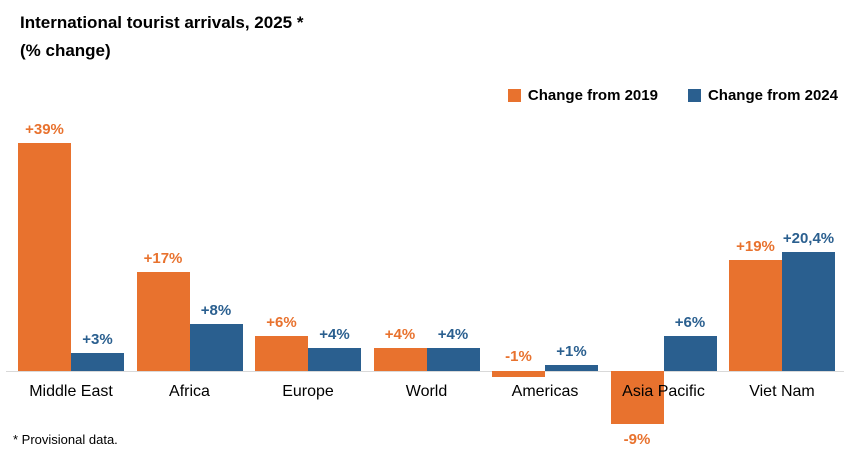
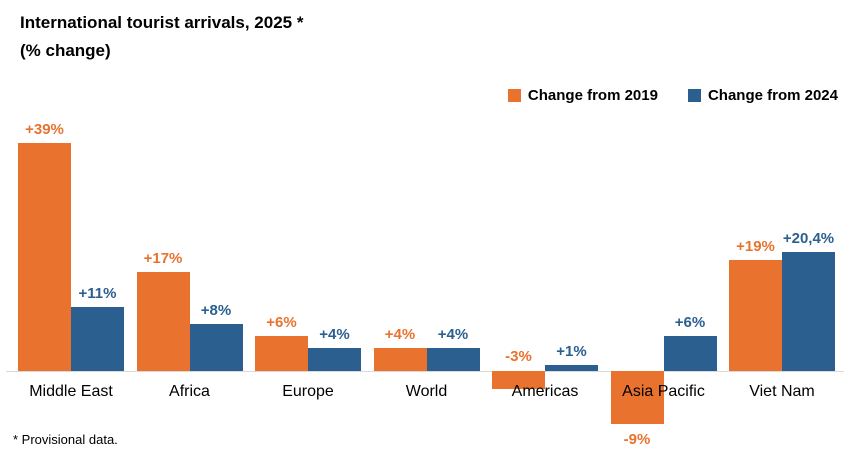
Change from 2024/Middle East: +3% -> +11%
Change from 2019/Americas: -1% -> -3%
